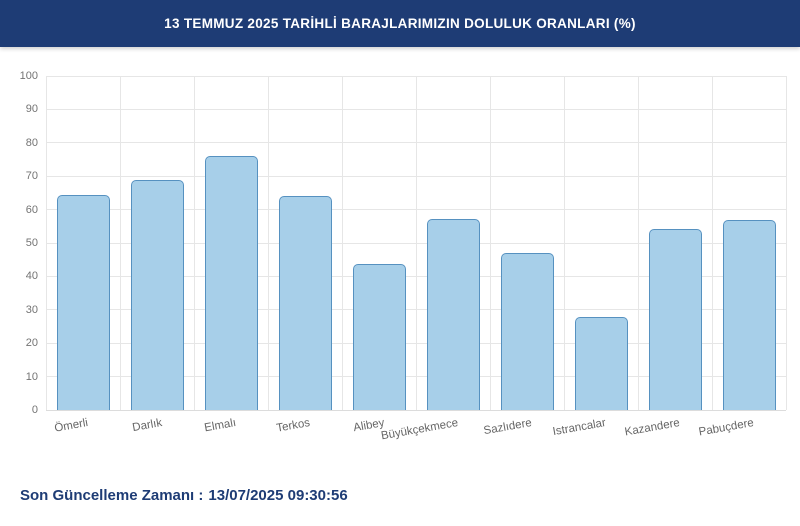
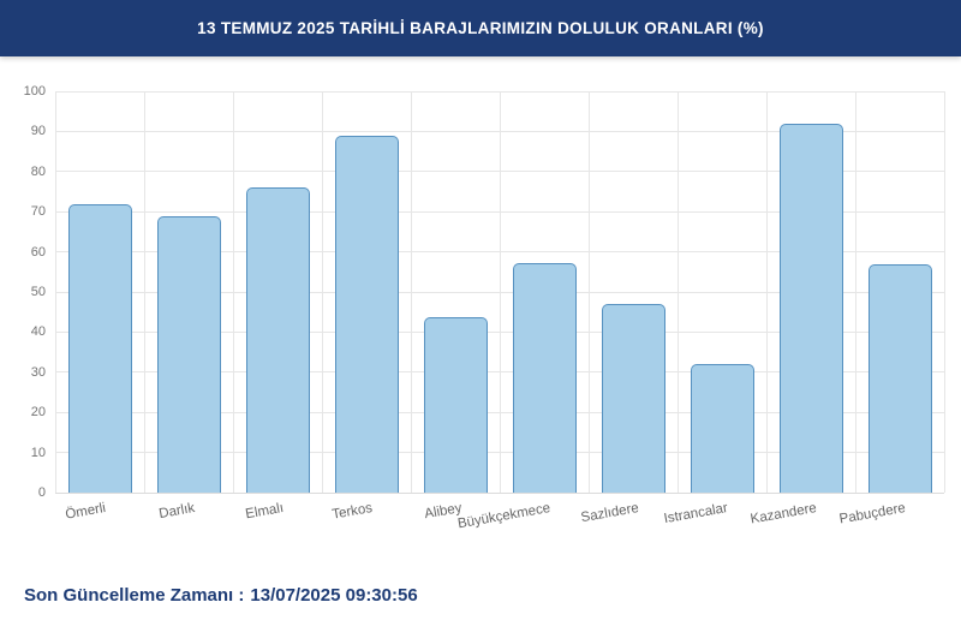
Ömerli: 64 -> 72
Terkos: 64 -> 89
Istrancalar: 28 -> 32
Kazandere: 54 -> 92
